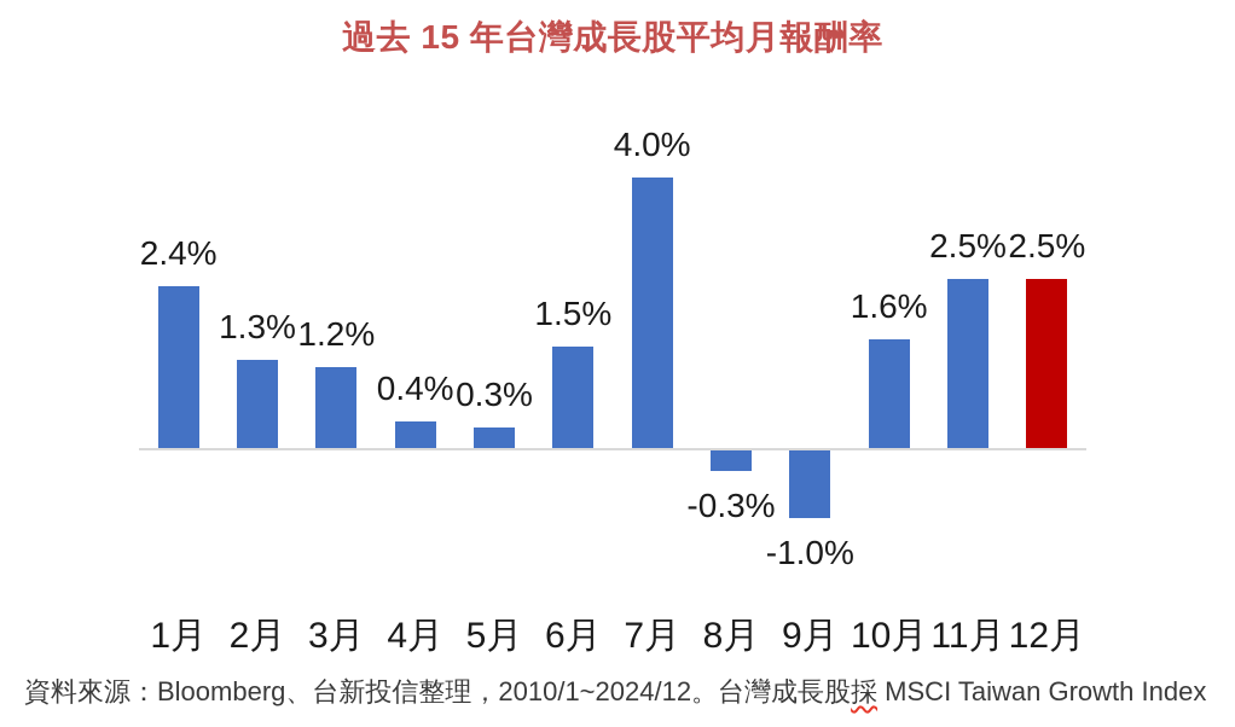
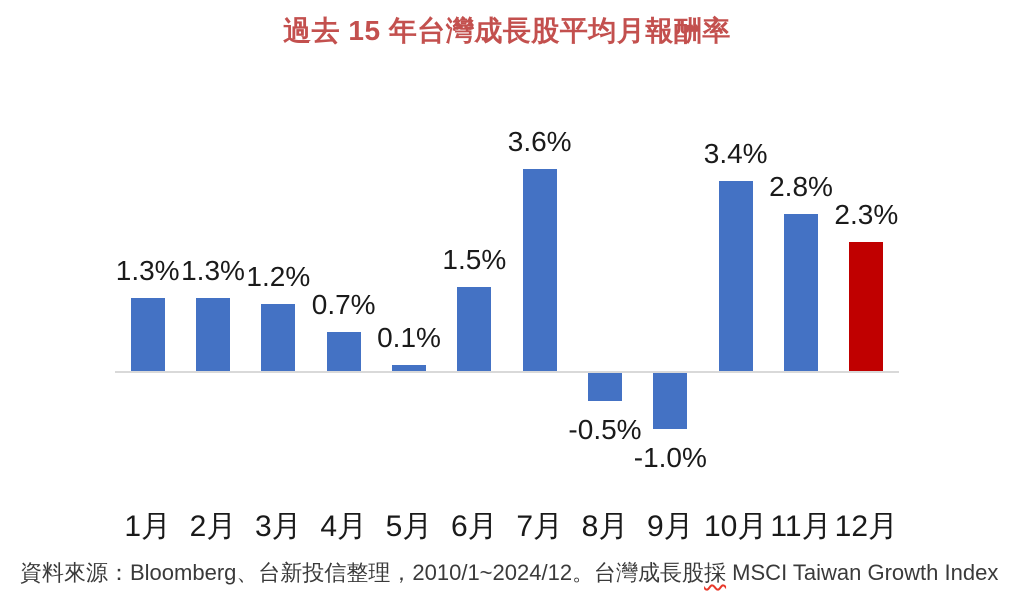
1月: 2.4% -> 1.3%
4月: 0.4% -> 0.7%
5月: 0.3% -> 0.1%
7月: 4.0% -> 3.6%
8月: -0.3% -> -0.5%
10月: 1.6% -> 3.4%
11月: 2.5% -> 2.8%
12月: 2.5% -> 2.3%
